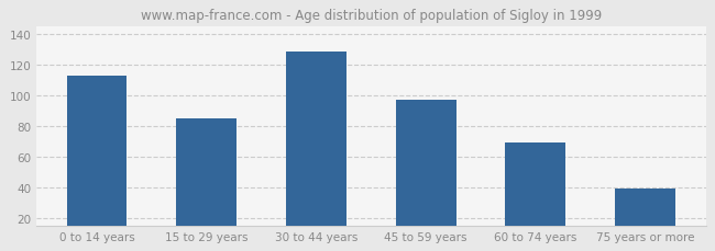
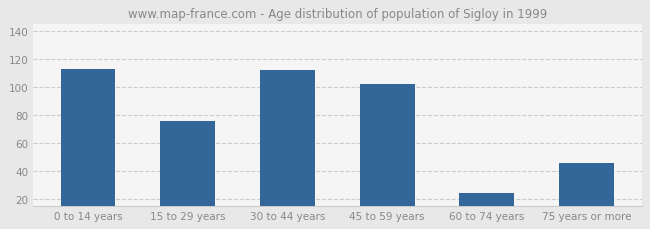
15 to 29 years: 85 -> 76
30 to 44 years: 129 -> 112
45 to 59 years: 97 -> 102
60 to 74 years: 69 -> 24
75 years or more: 39 -> 46
